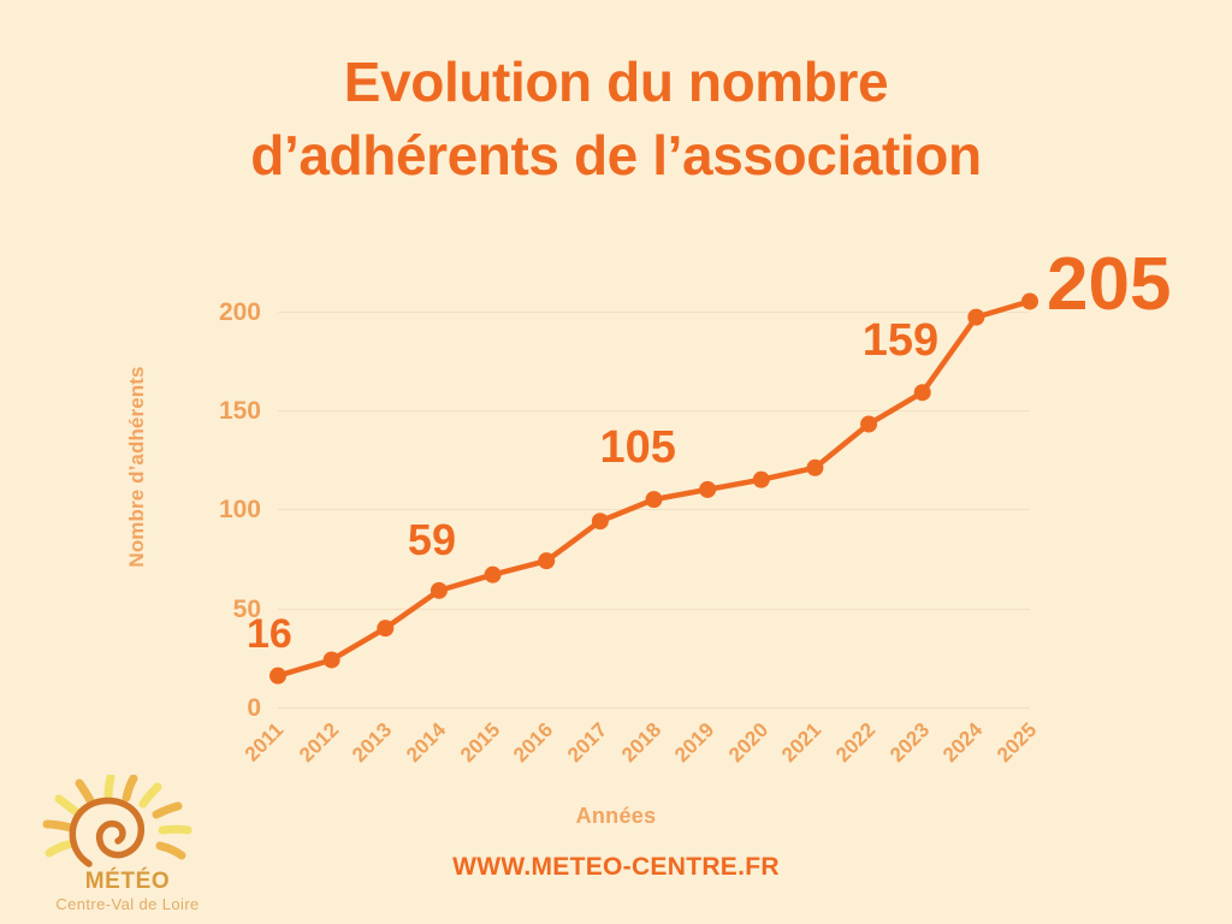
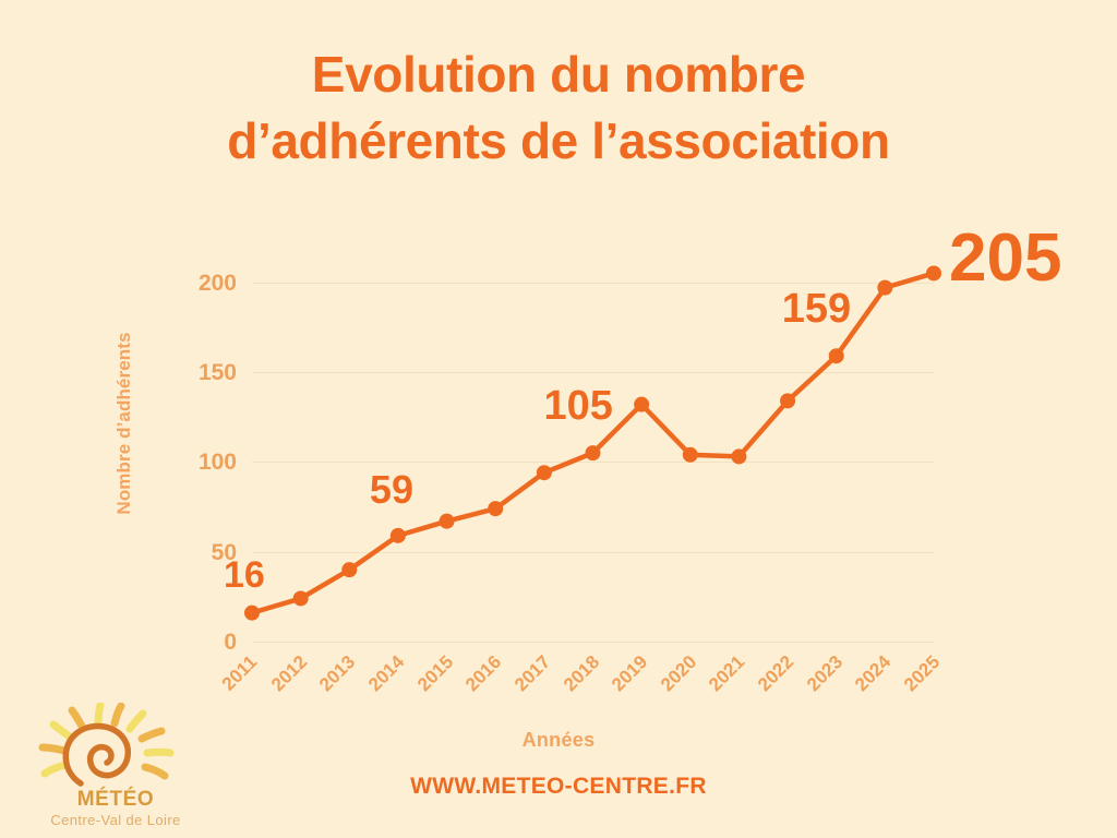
2019: 110 -> 132
2020: 115 -> 104
2021: 121 -> 103
2022: 143 -> 134
